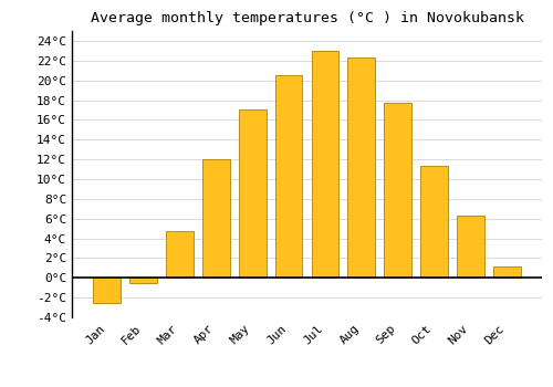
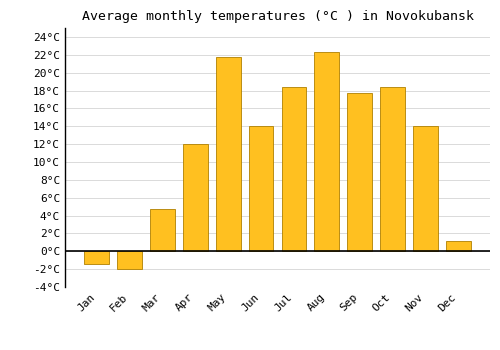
Jan: -2.5°C -> -1.4°C
Feb: -0.5°C -> -2.0°C
May: 17.0°C -> 21.8°C
Jun: 20.5°C -> 14.0°C
Jul: 23.0°C -> 18.4°C
Oct: 11.3°C -> 18.4°C
Nov: 6.3°C -> 14.0°C
